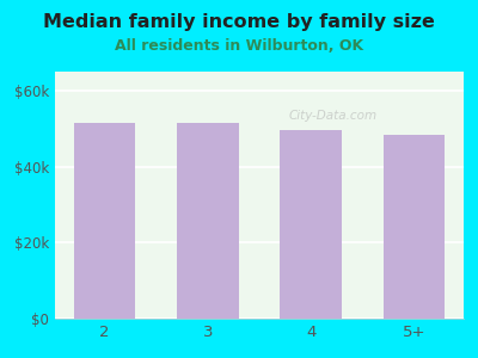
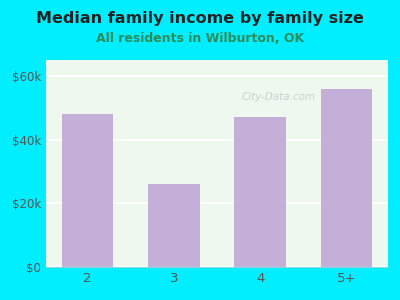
2: $51.5k -> $48.0k
3: $51.5k -> $26.0k
4: $49.5k -> $47.0k
5+: $48.5k -> $56.0k
